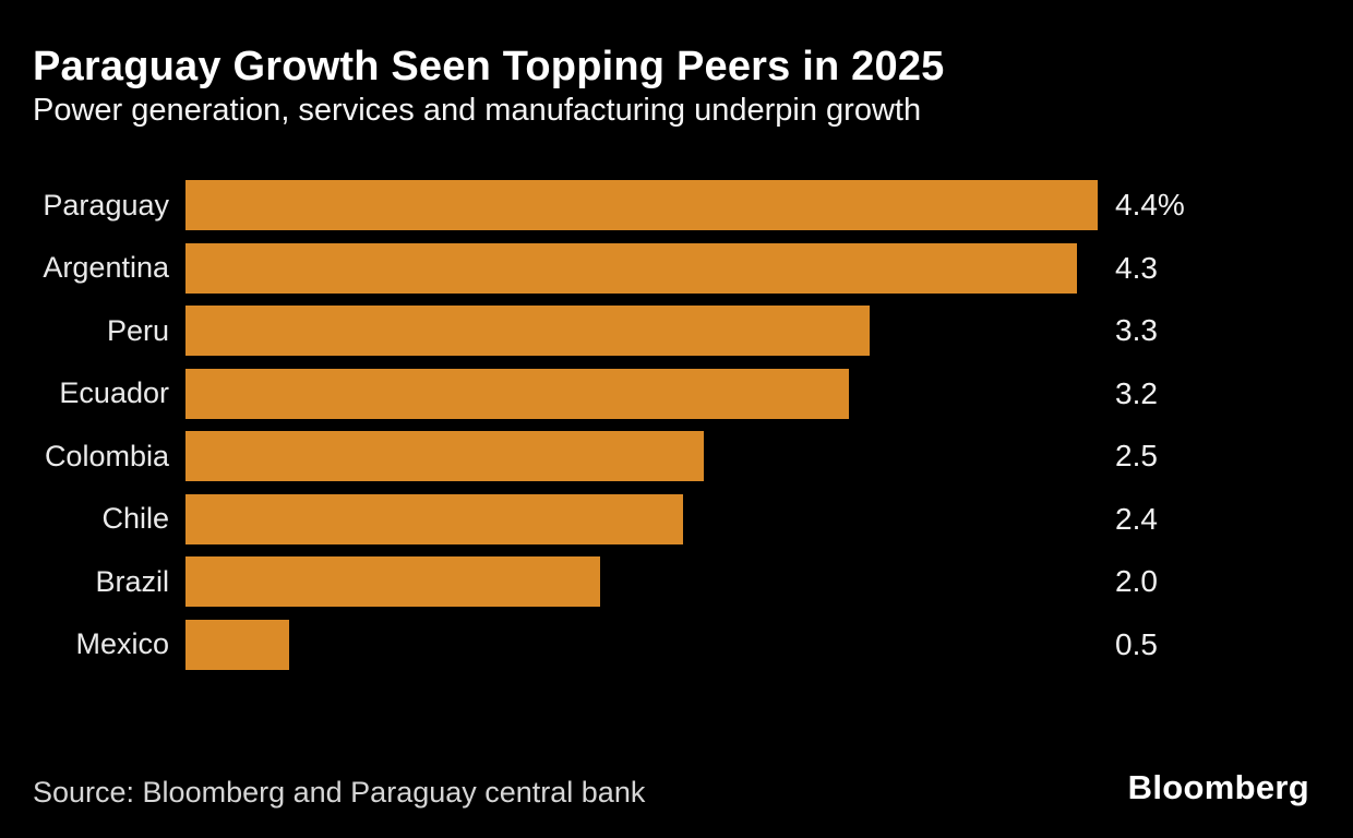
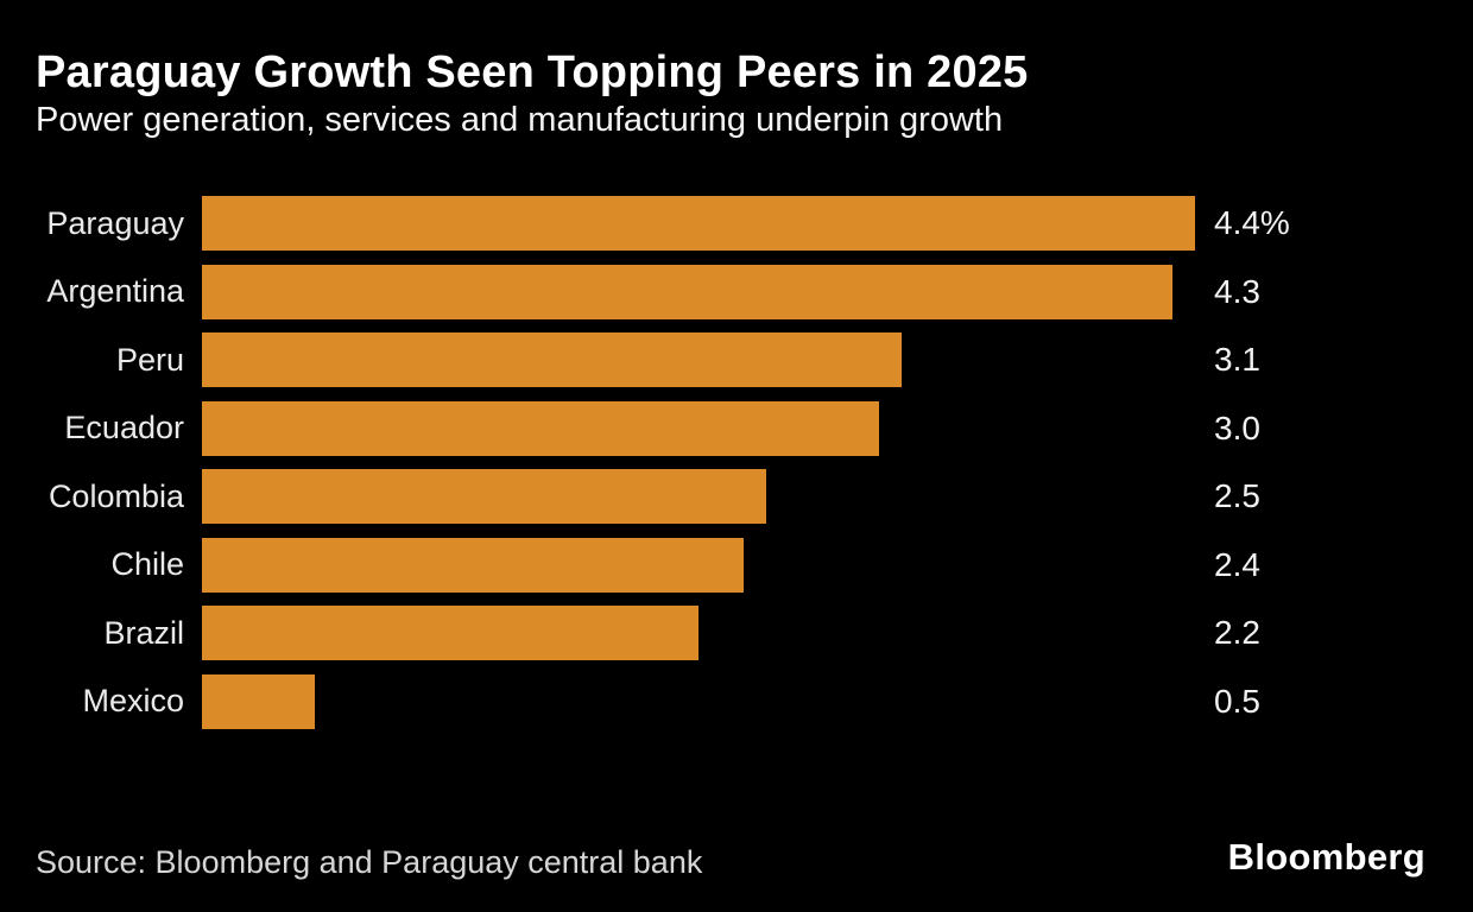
Peru: 3.3 -> 3.1
Ecuador: 3.2 -> 3.0
Brazil: 2.0 -> 2.2
